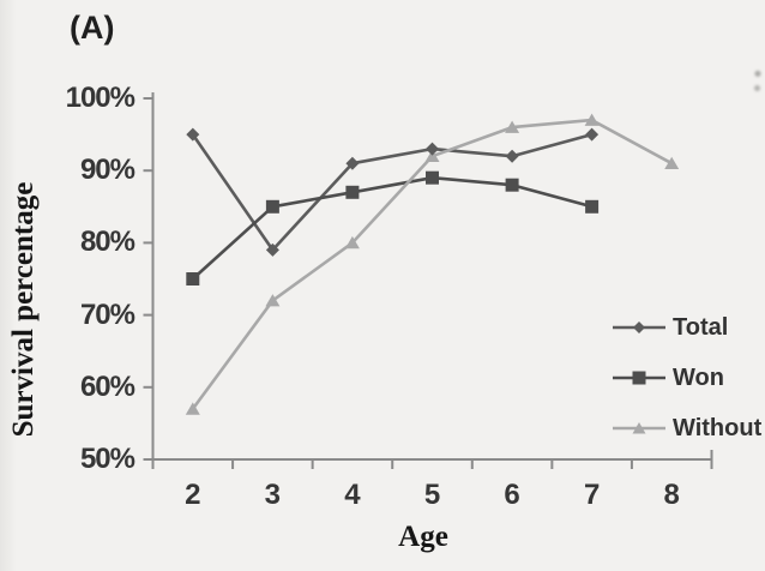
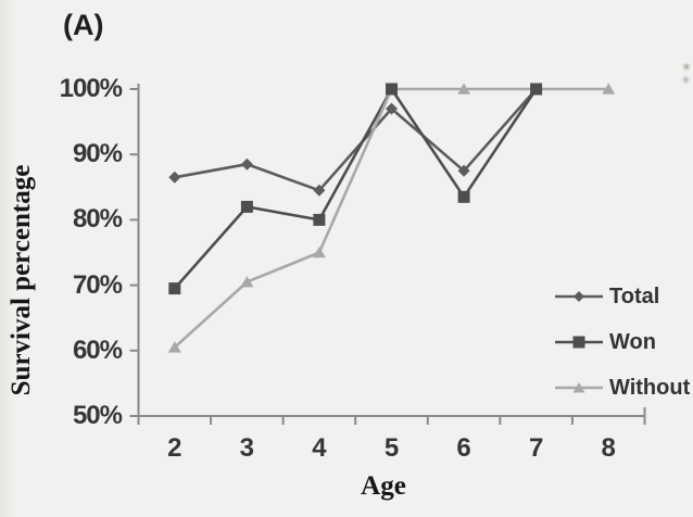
Total/2: 95% -> 86%
Won/2: 75% -> 70%
Without/2: 57% -> 60%
Total/3: 79% -> 88%
Won/3: 85% -> 82%
Without/3: 72% -> 70%
Total/4: 91% -> 84%
Won/4: 87% -> 80%
Without/4: 80% -> 75%
Total/5: 93% -> 97%
Won/5: 89% -> 100%
Without/5: 92% -> 100%
Total/6: 92% -> 88%
Won/6: 88% -> 84%
Without/6: 96% -> 100%
Total/7: 95% -> 100%
Won/7: 85% -> 100%
Without/7: 97% -> 100%
Without/8: 91% -> 100%
